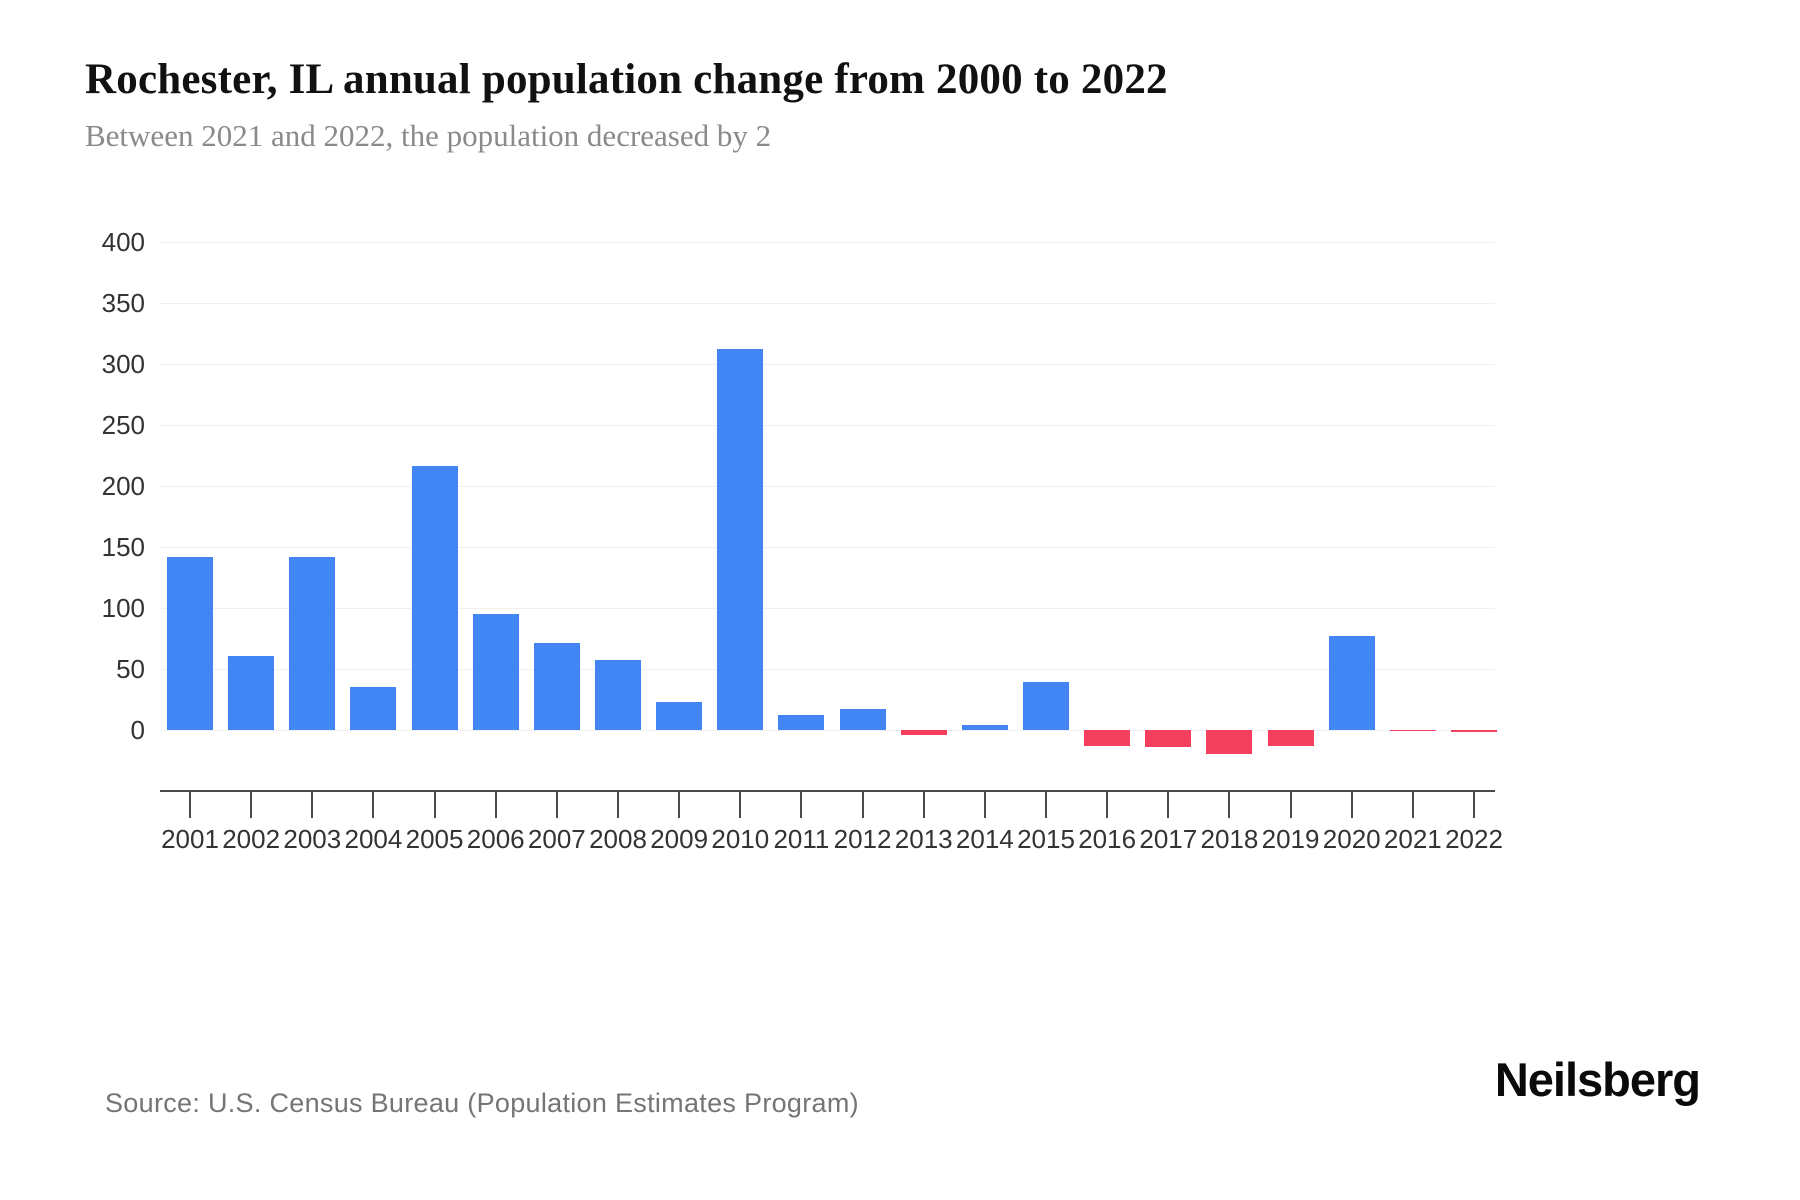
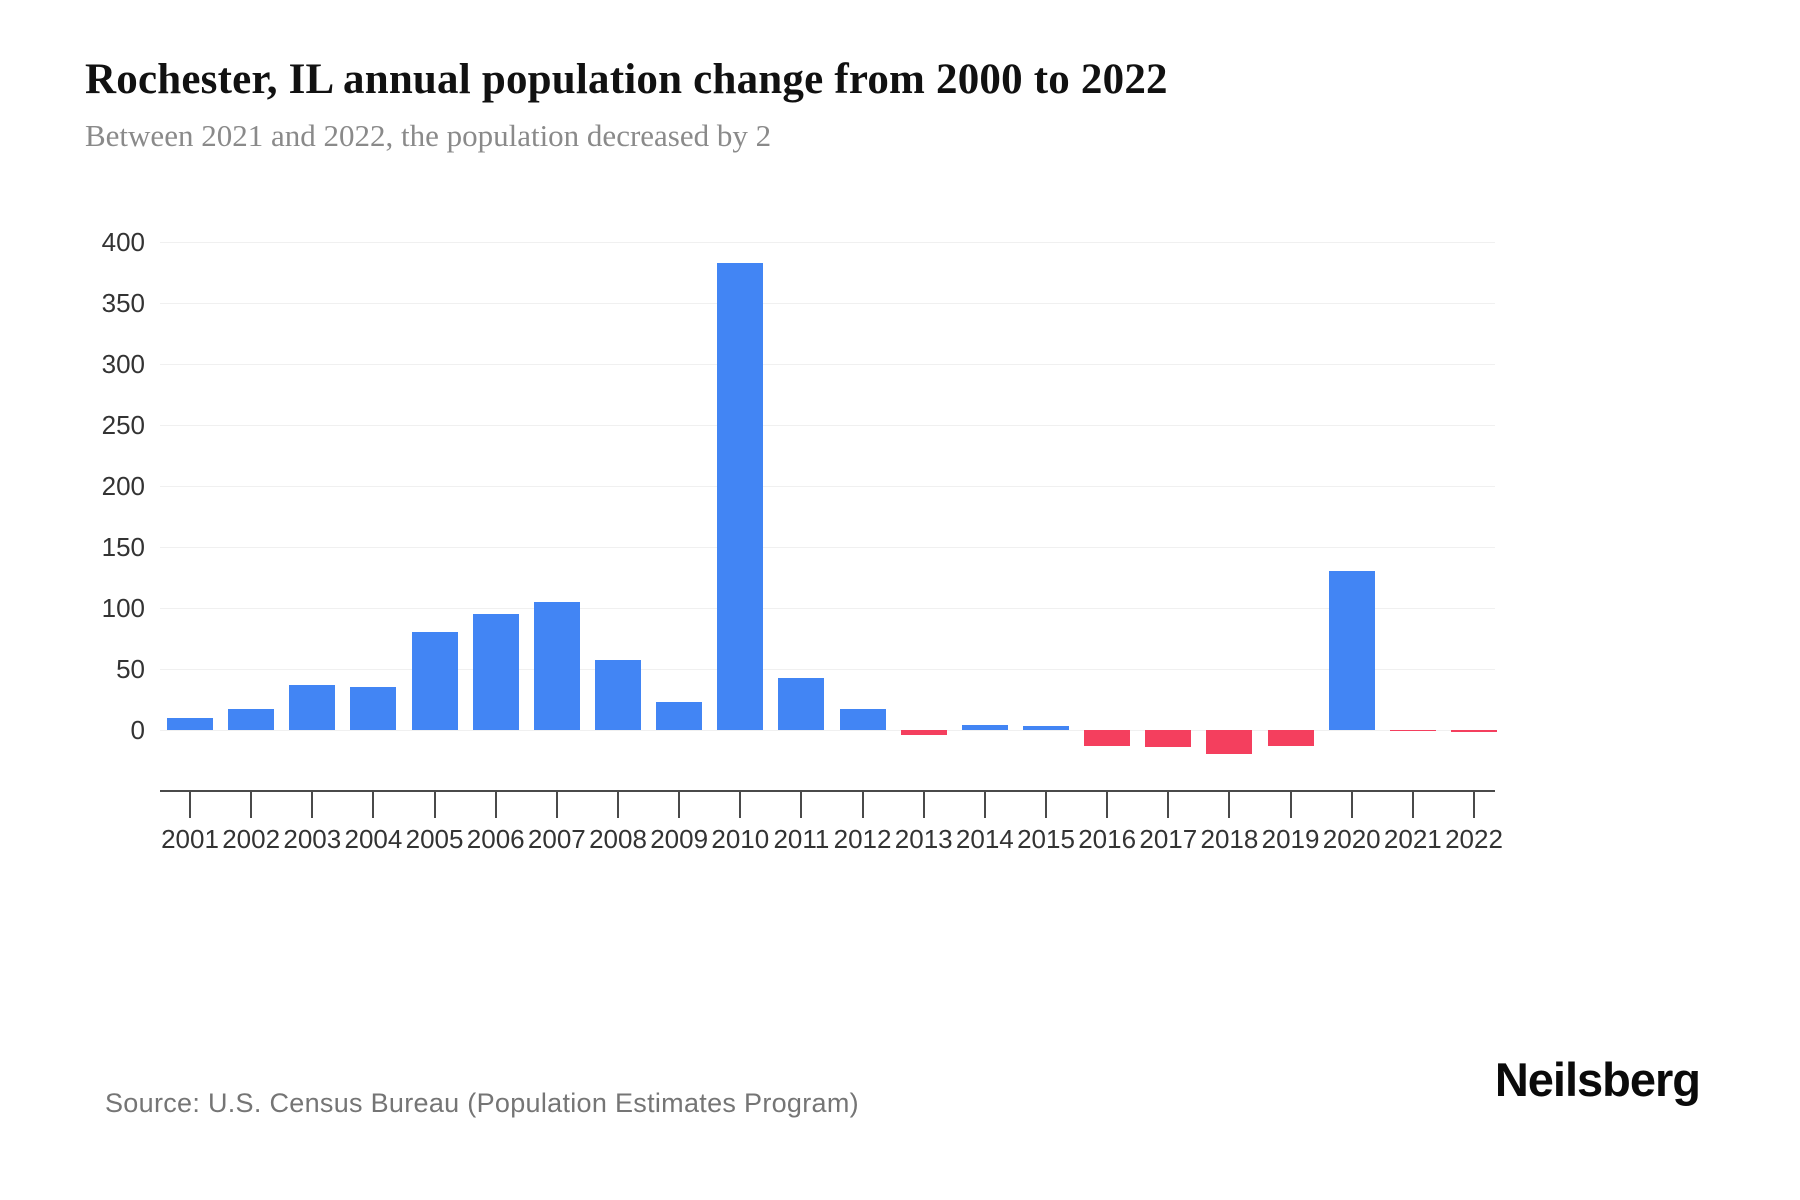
2001: 142 -> 10
2002: 61 -> 17
2003: 142 -> 37
2005: 216 -> 80
2007: 71 -> 105
2010: 312 -> 383
2011: 12 -> 43
2015: 39 -> 3
2020: 77 -> 130
